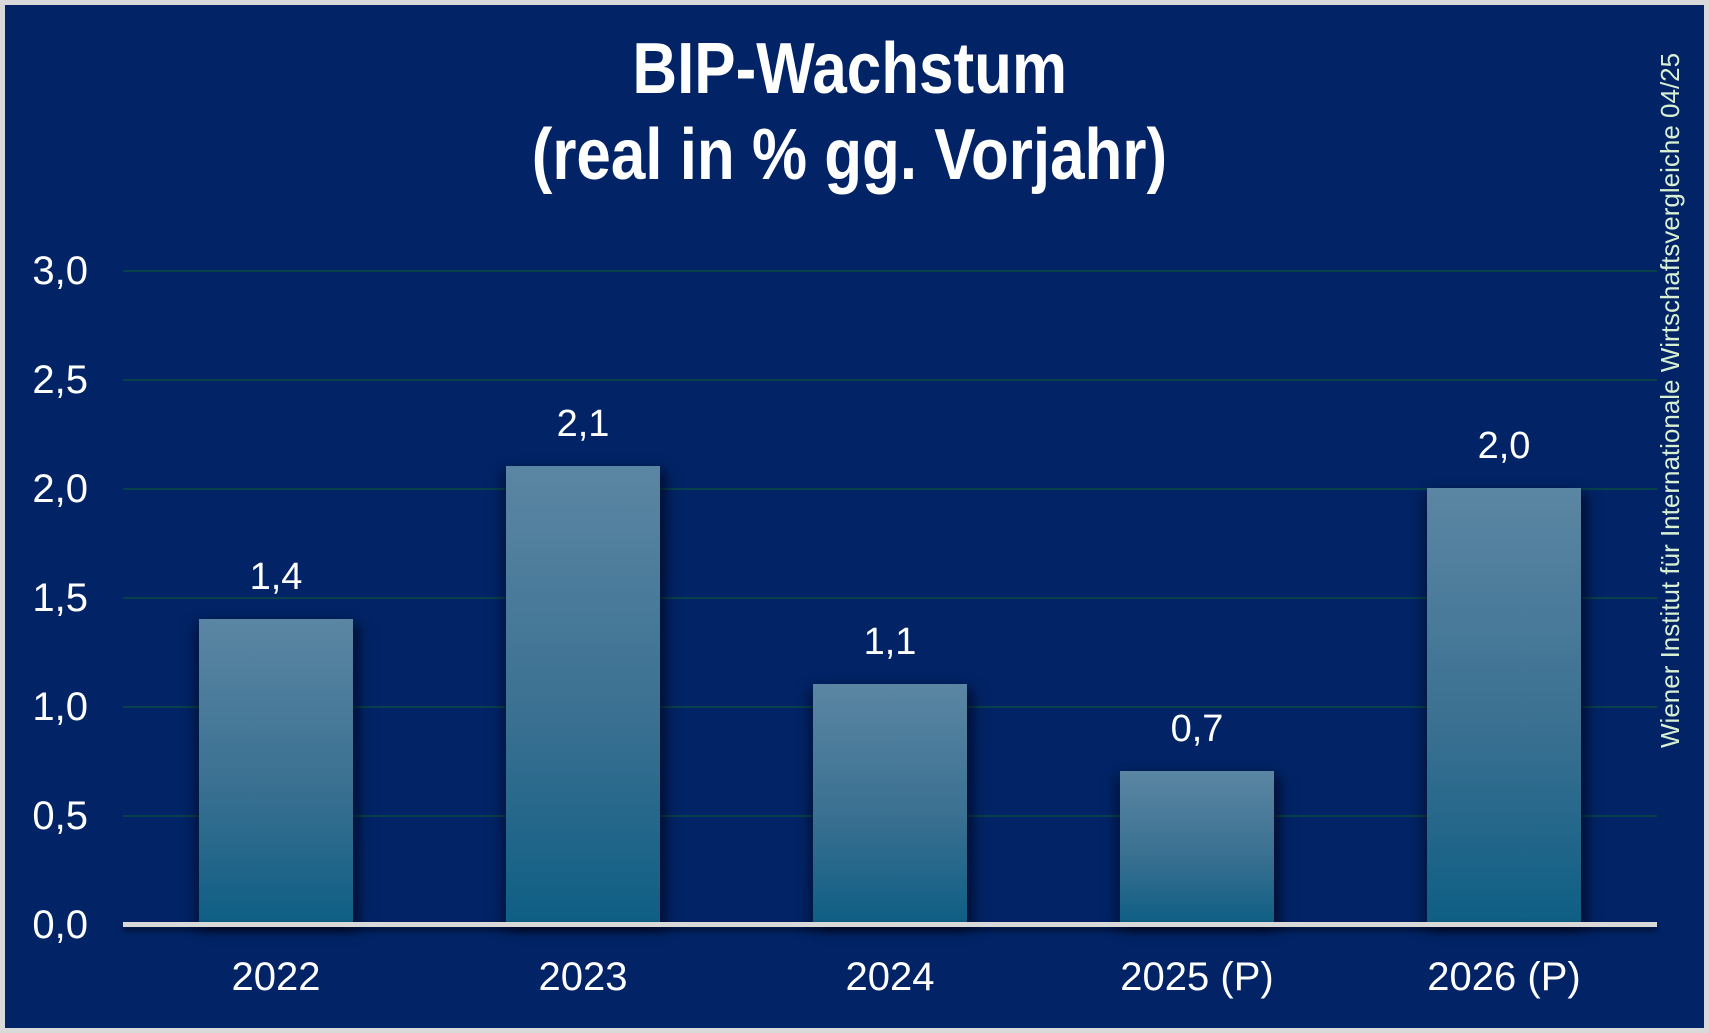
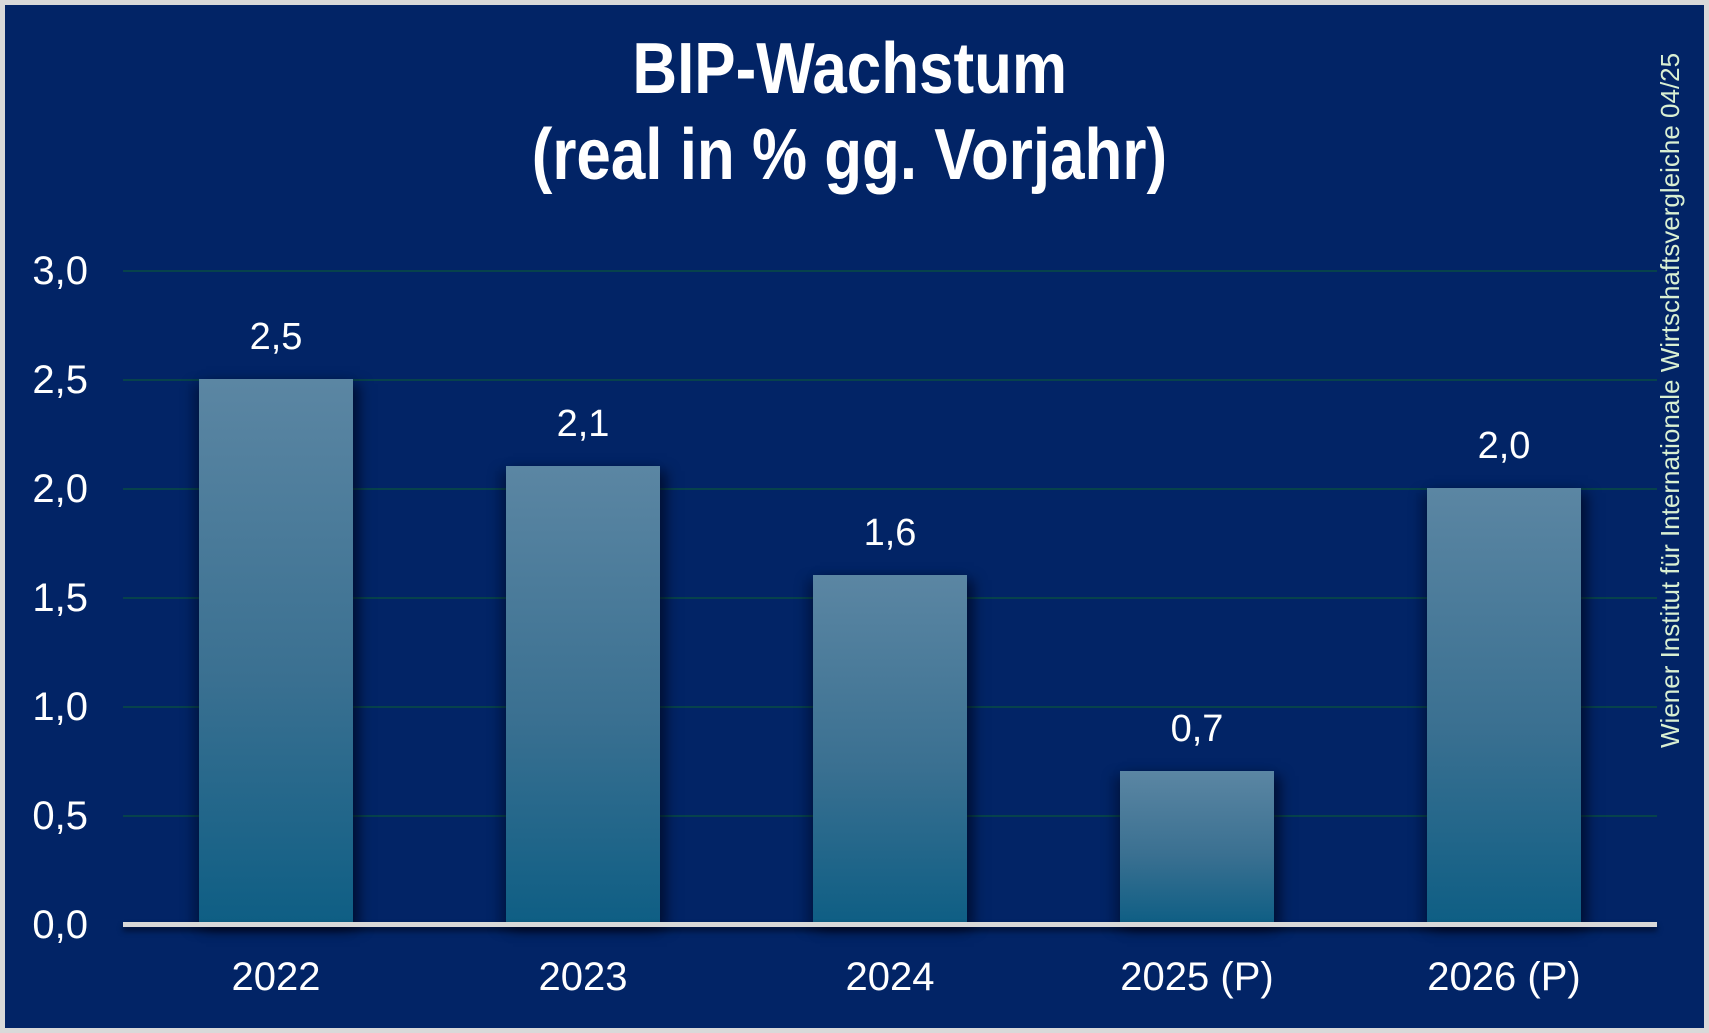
2022: 1,4 -> 2,5
2024: 1,1 -> 1,6
